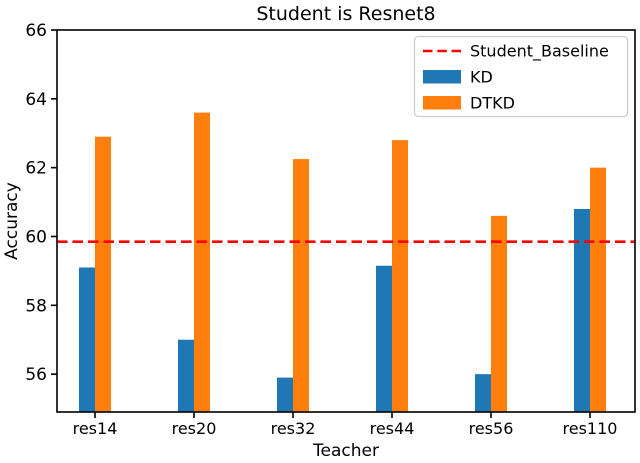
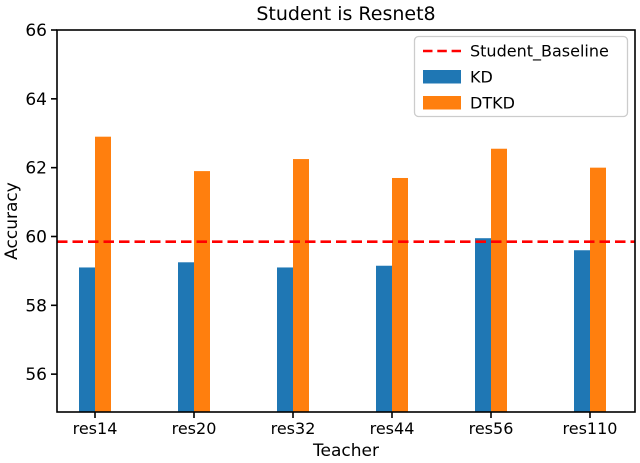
KD/res20: 57.0 -> 59.2
DTKD/res20: 63.6 -> 61.9
KD/res32: 55.9 -> 59.1
DTKD/res44: 62.8 -> 61.7
KD/res56: 56.0 -> 60.0
DTKD/res56: 60.6 -> 62.5
KD/res110: 60.8 -> 59.6
